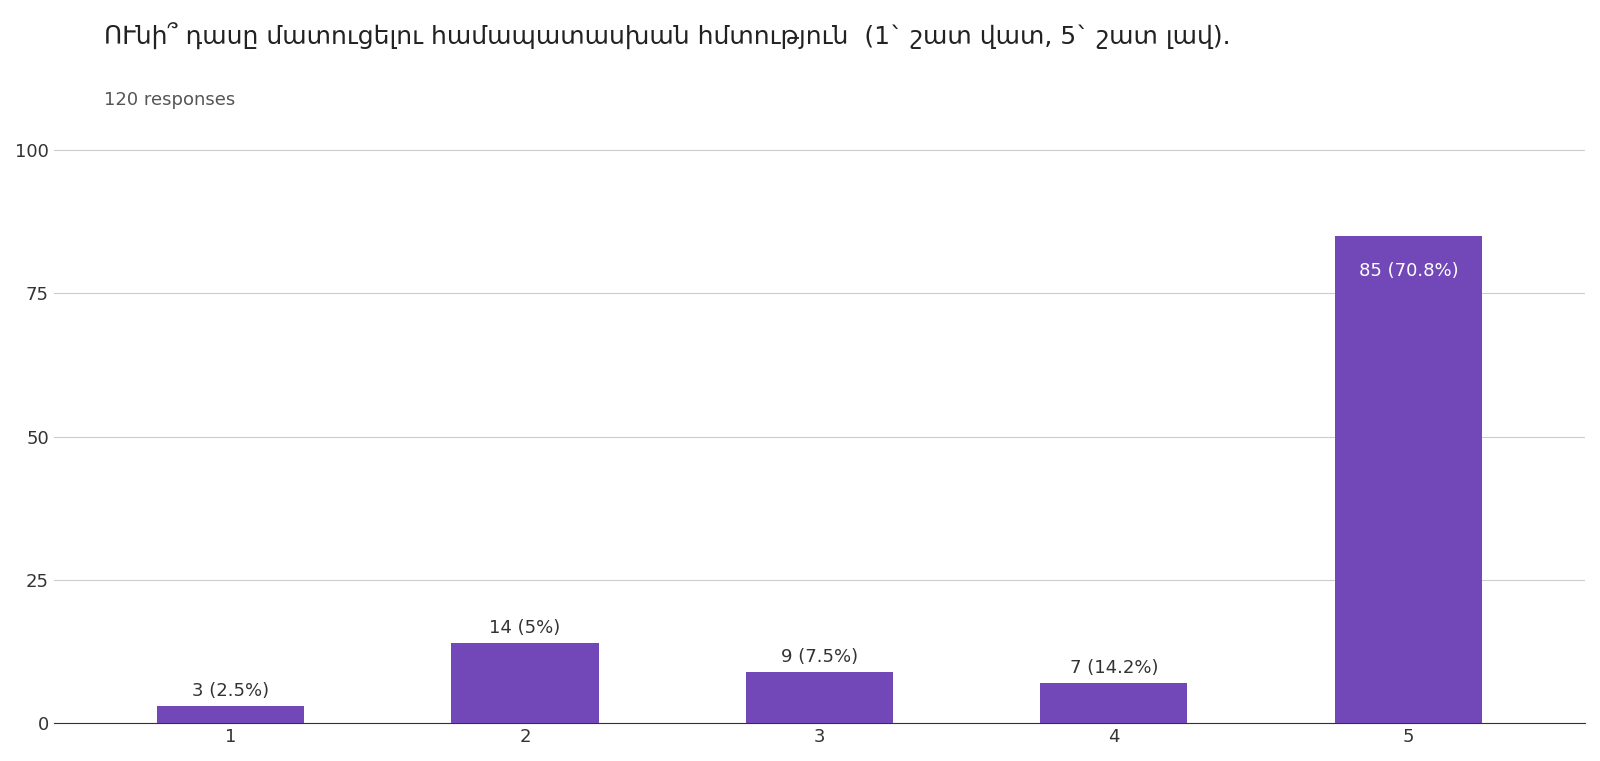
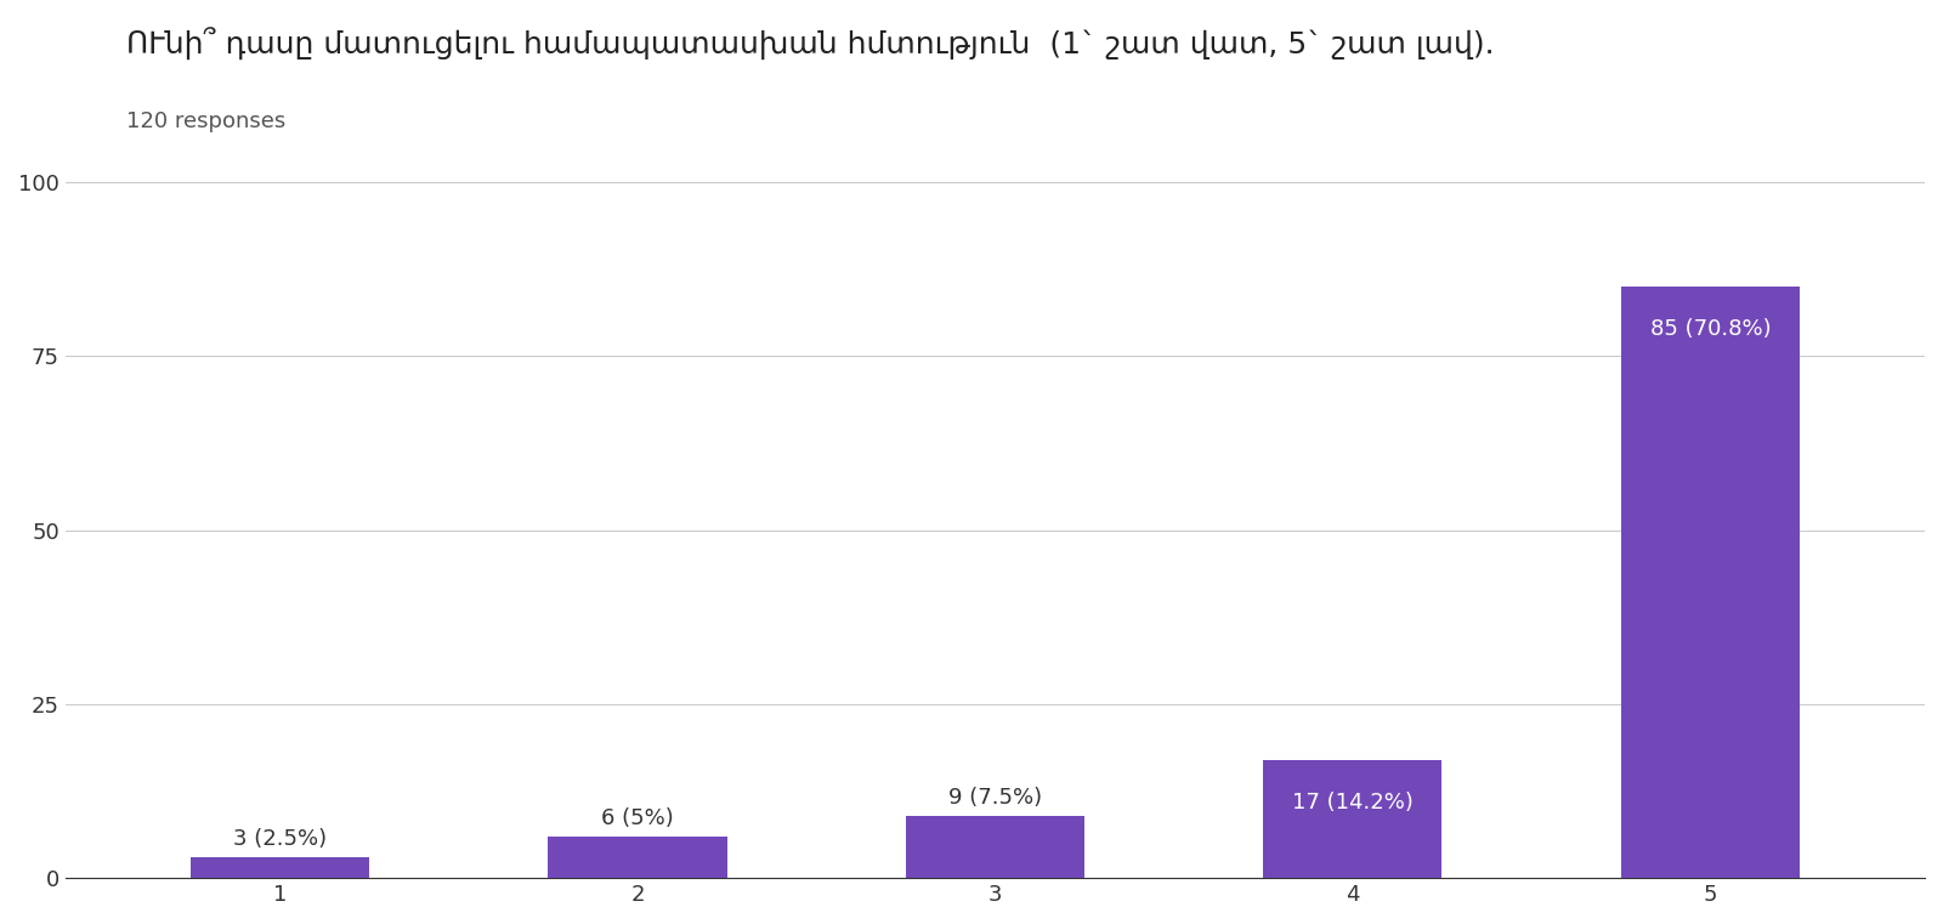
2: 14 -> 6
4: 7 -> 17
